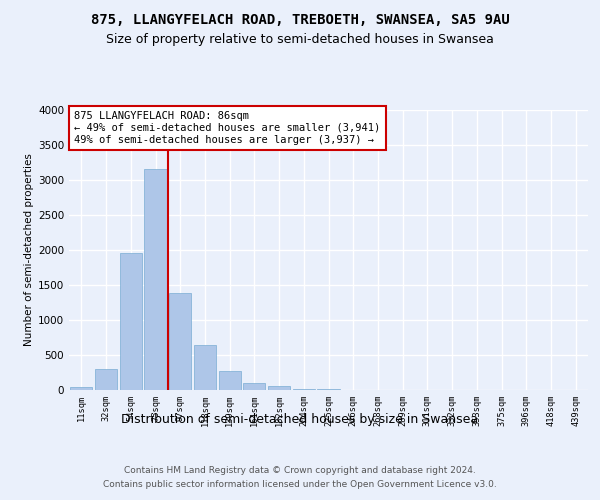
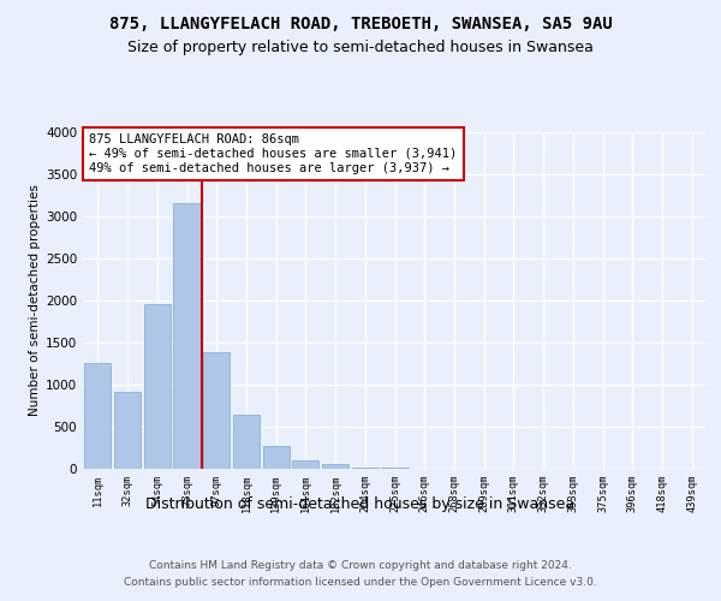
11sqm: 50 -> 1260
32sqm: 300 -> 920
